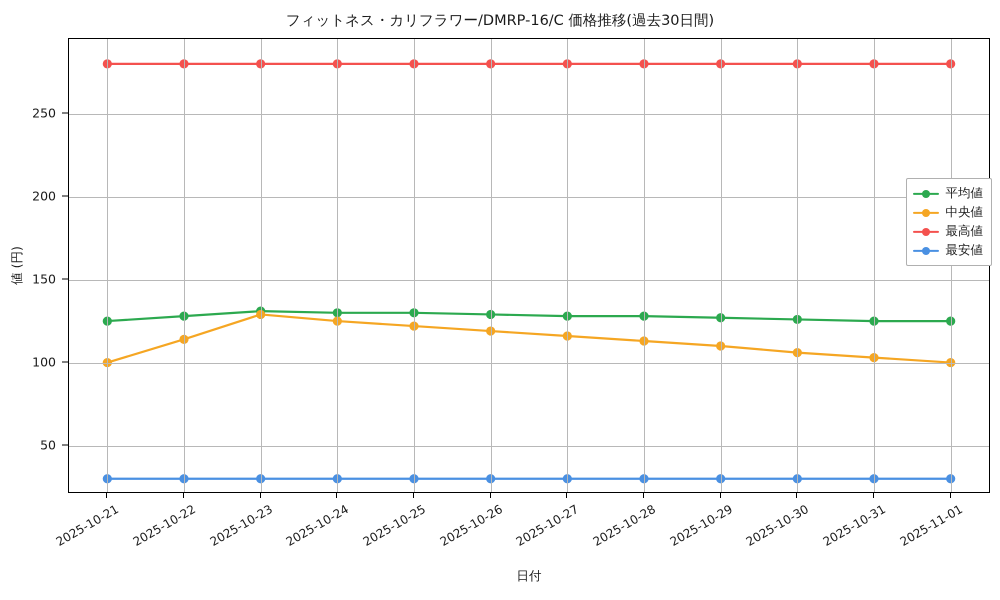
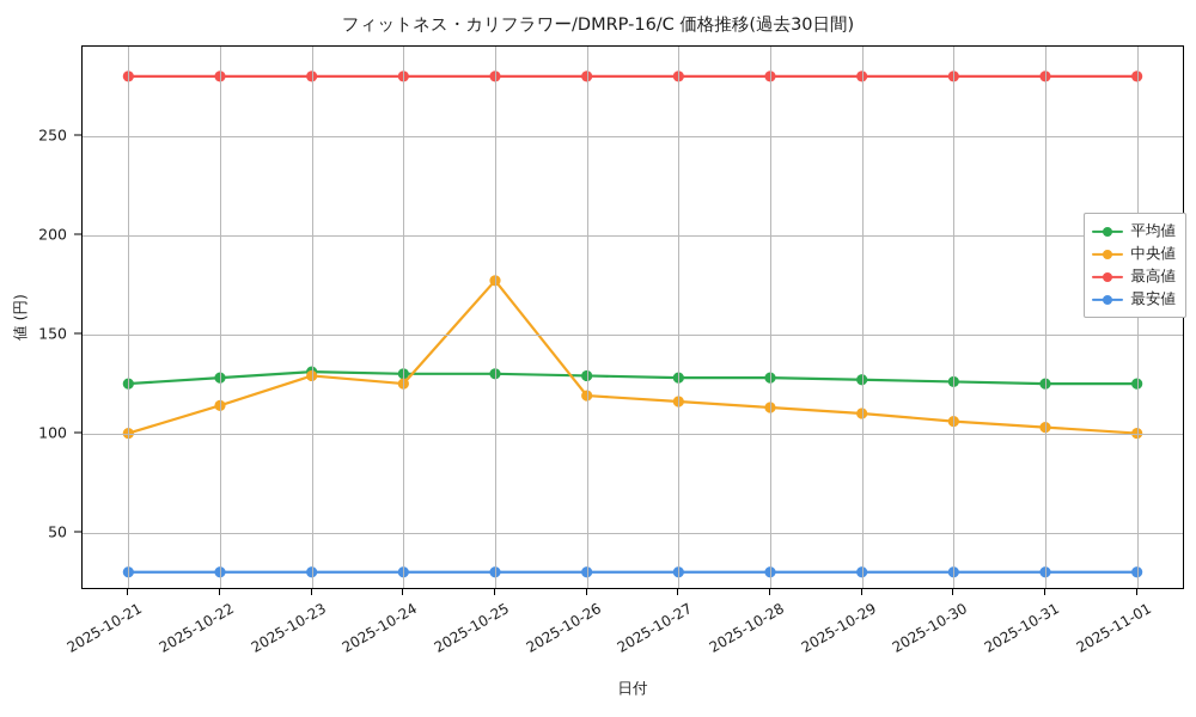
中央値/2025-10-25: 122 -> 177
